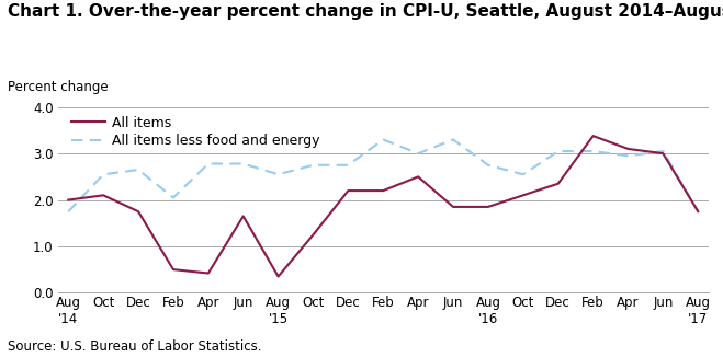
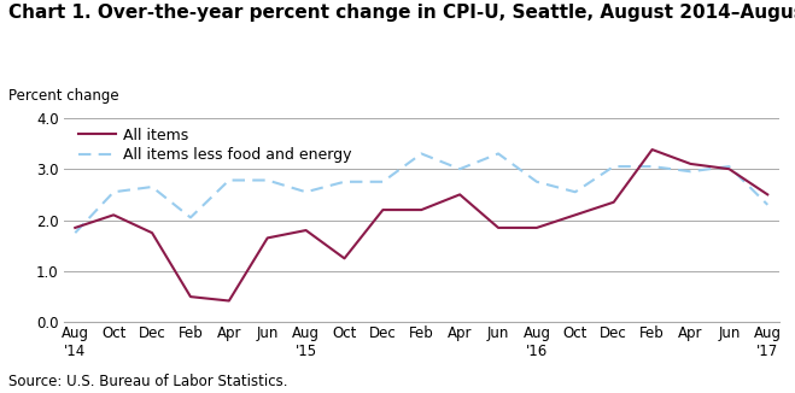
All items/Aug '14: 2.00 -> 1.85
All items/Aug '15: 0.35 -> 1.80
All items/Aug '17: 1.75 -> 2.50
All items less food and energy/Aug '17: 1.75 -> 2.30
